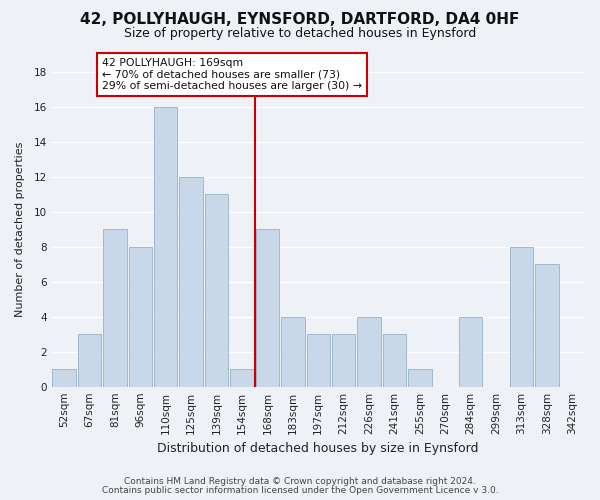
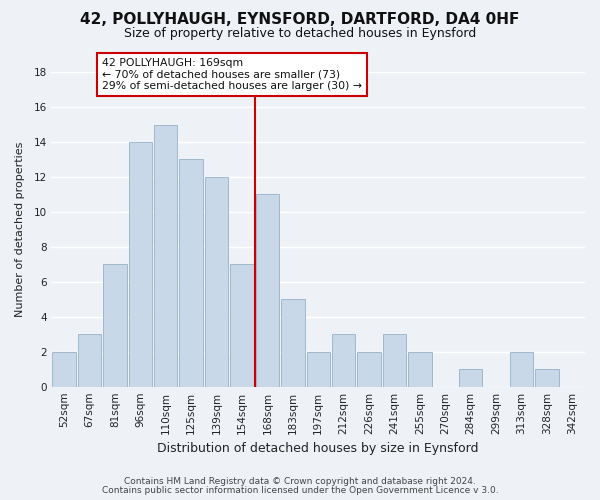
52sqm: 1 -> 2
81sqm: 9 -> 7
96sqm: 8 -> 14
110sqm: 16 -> 15
125sqm: 12 -> 13
139sqm: 11 -> 12
154sqm: 1 -> 7
168sqm: 9 -> 11
183sqm: 4 -> 5
197sqm: 3 -> 2
226sqm: 4 -> 2
255sqm: 1 -> 2
284sqm: 4 -> 1
313sqm: 8 -> 2
328sqm: 7 -> 1
